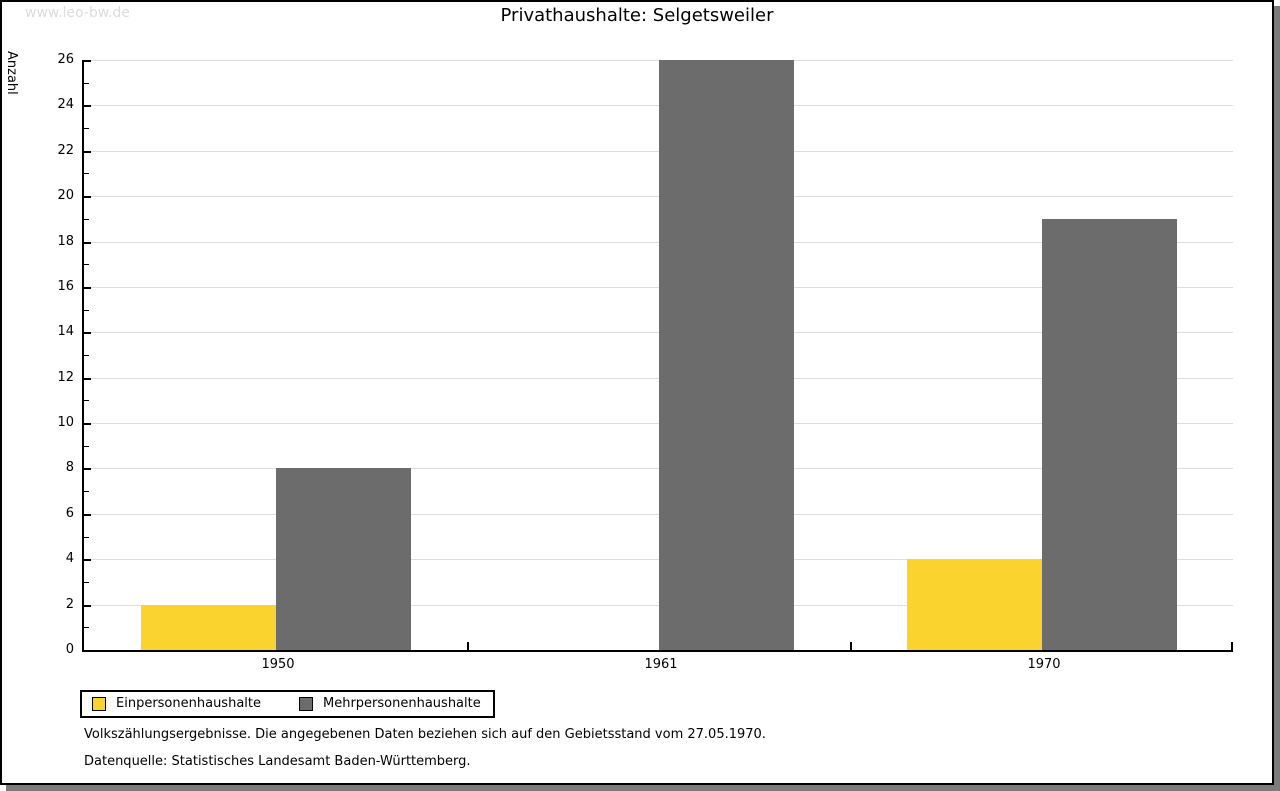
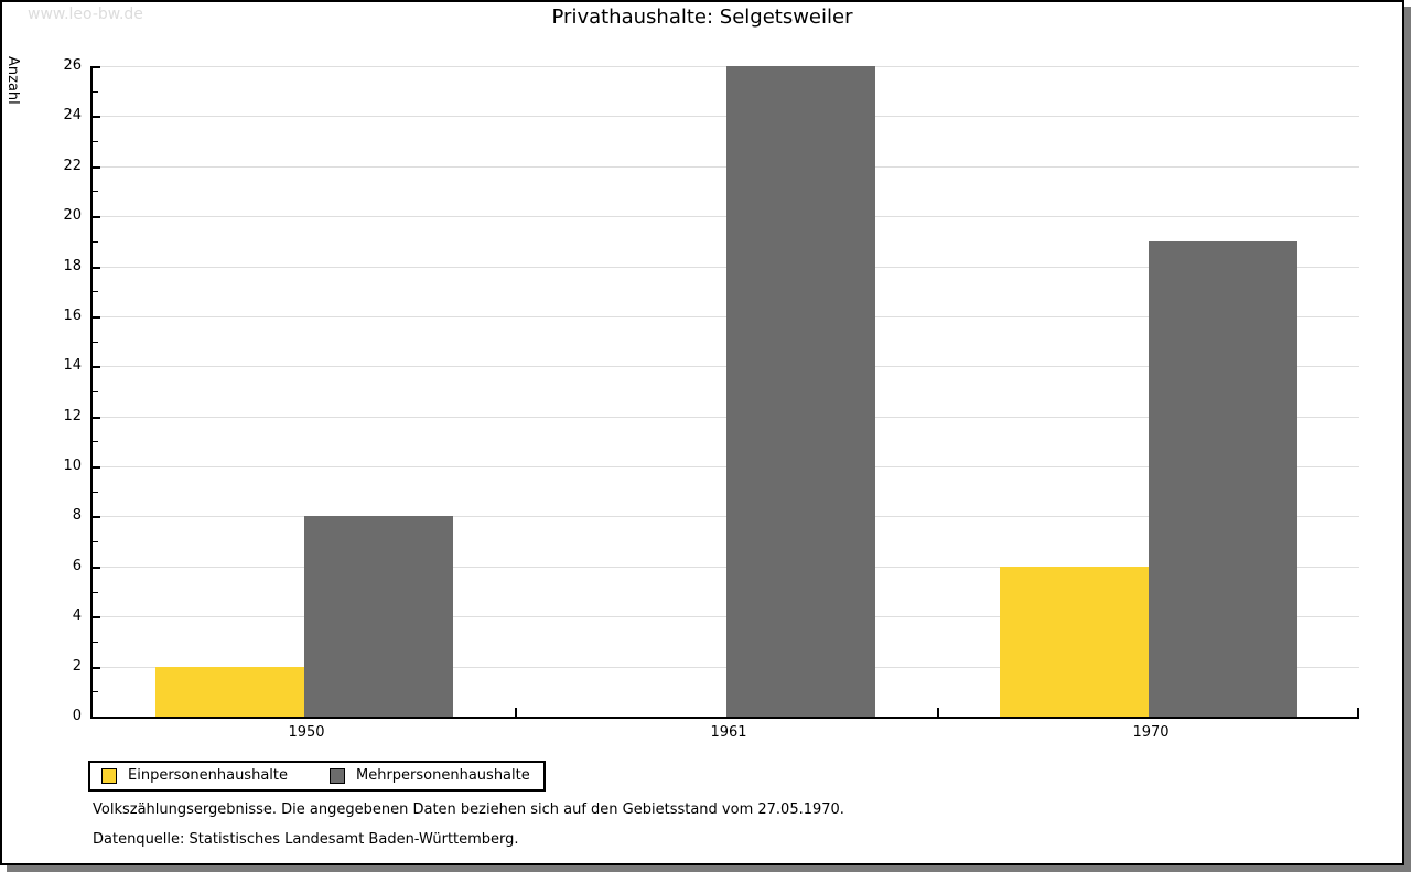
Einpersonenhaushalte/1970: 4 -> 6
